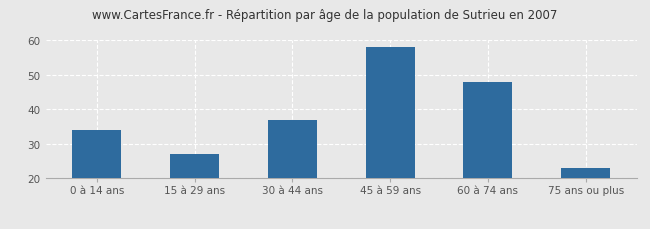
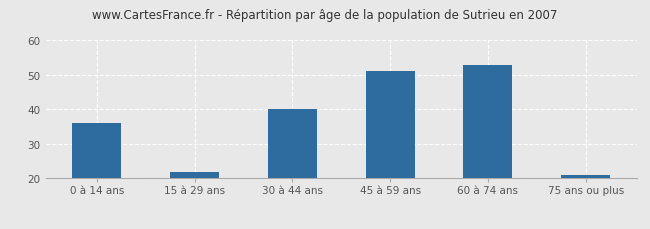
0 à 14 ans: 34 -> 36
15 à 29 ans: 27 -> 22
30 à 44 ans: 37 -> 40
45 à 59 ans: 58 -> 51
60 à 74 ans: 48 -> 53
75 ans ou plus: 23 -> 21
